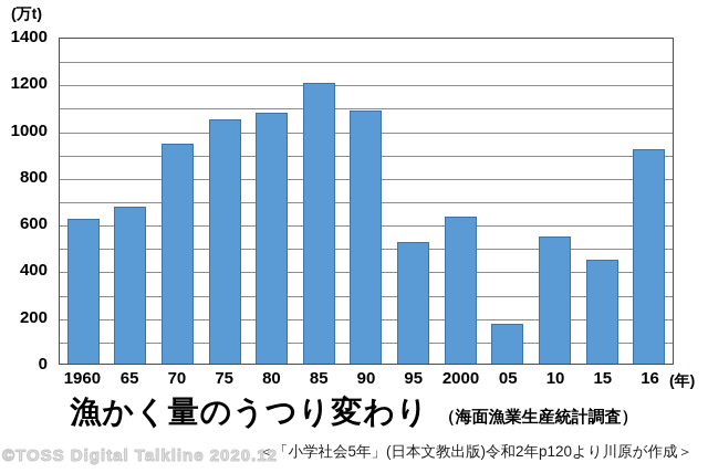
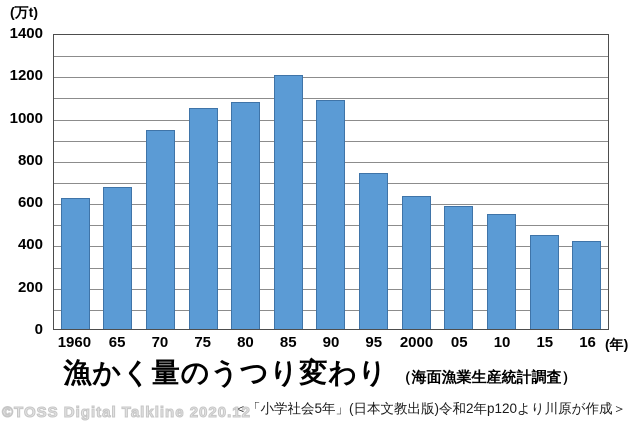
95: 520 -> 740
05: 170 -> 580
16: 920 -> 420
